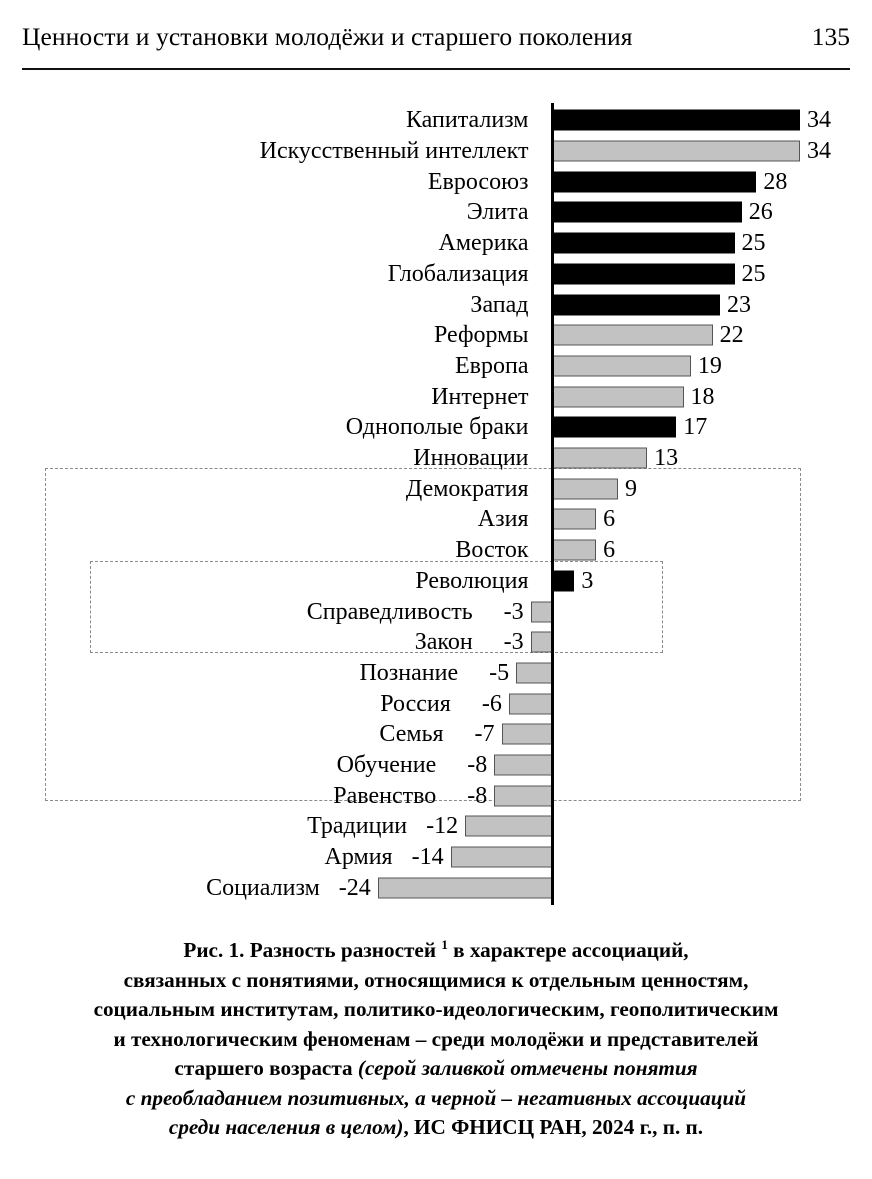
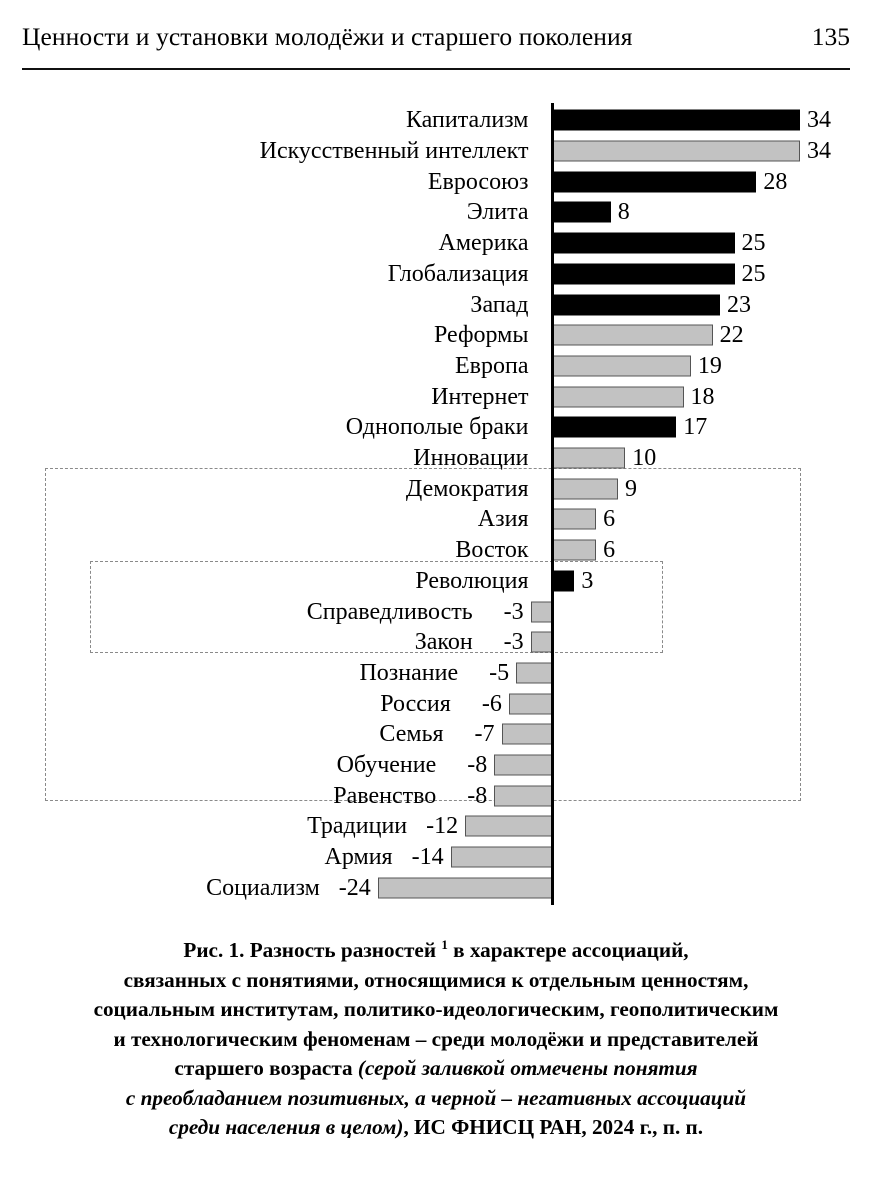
Элита: 26 -> 8
Инновации: 13 -> 10
